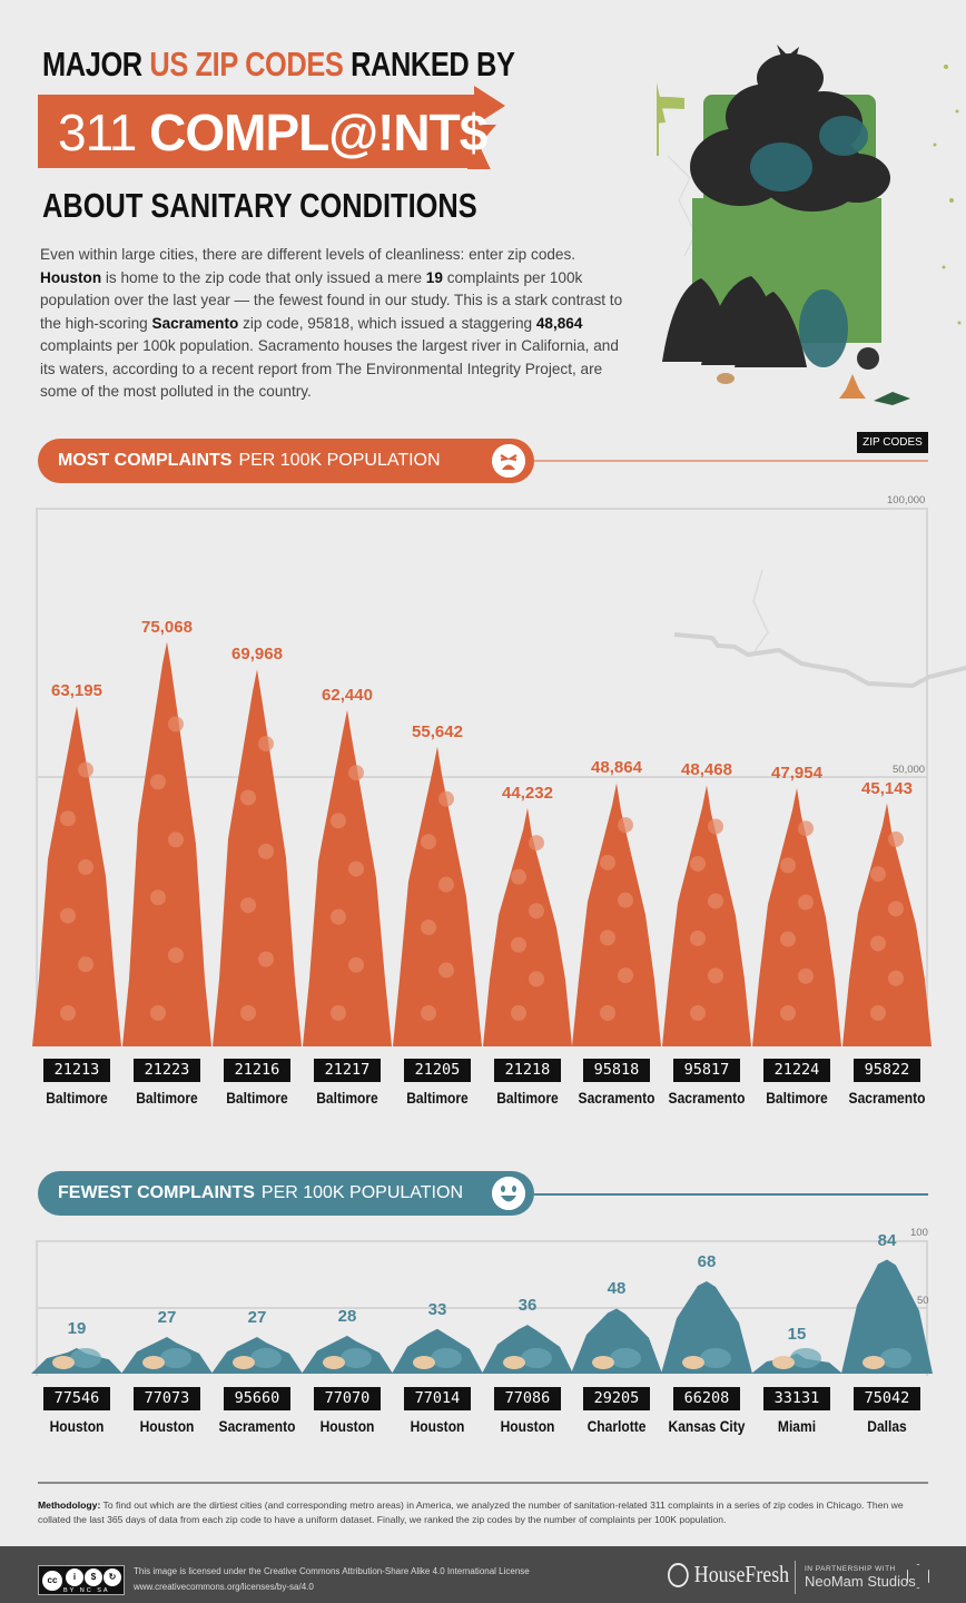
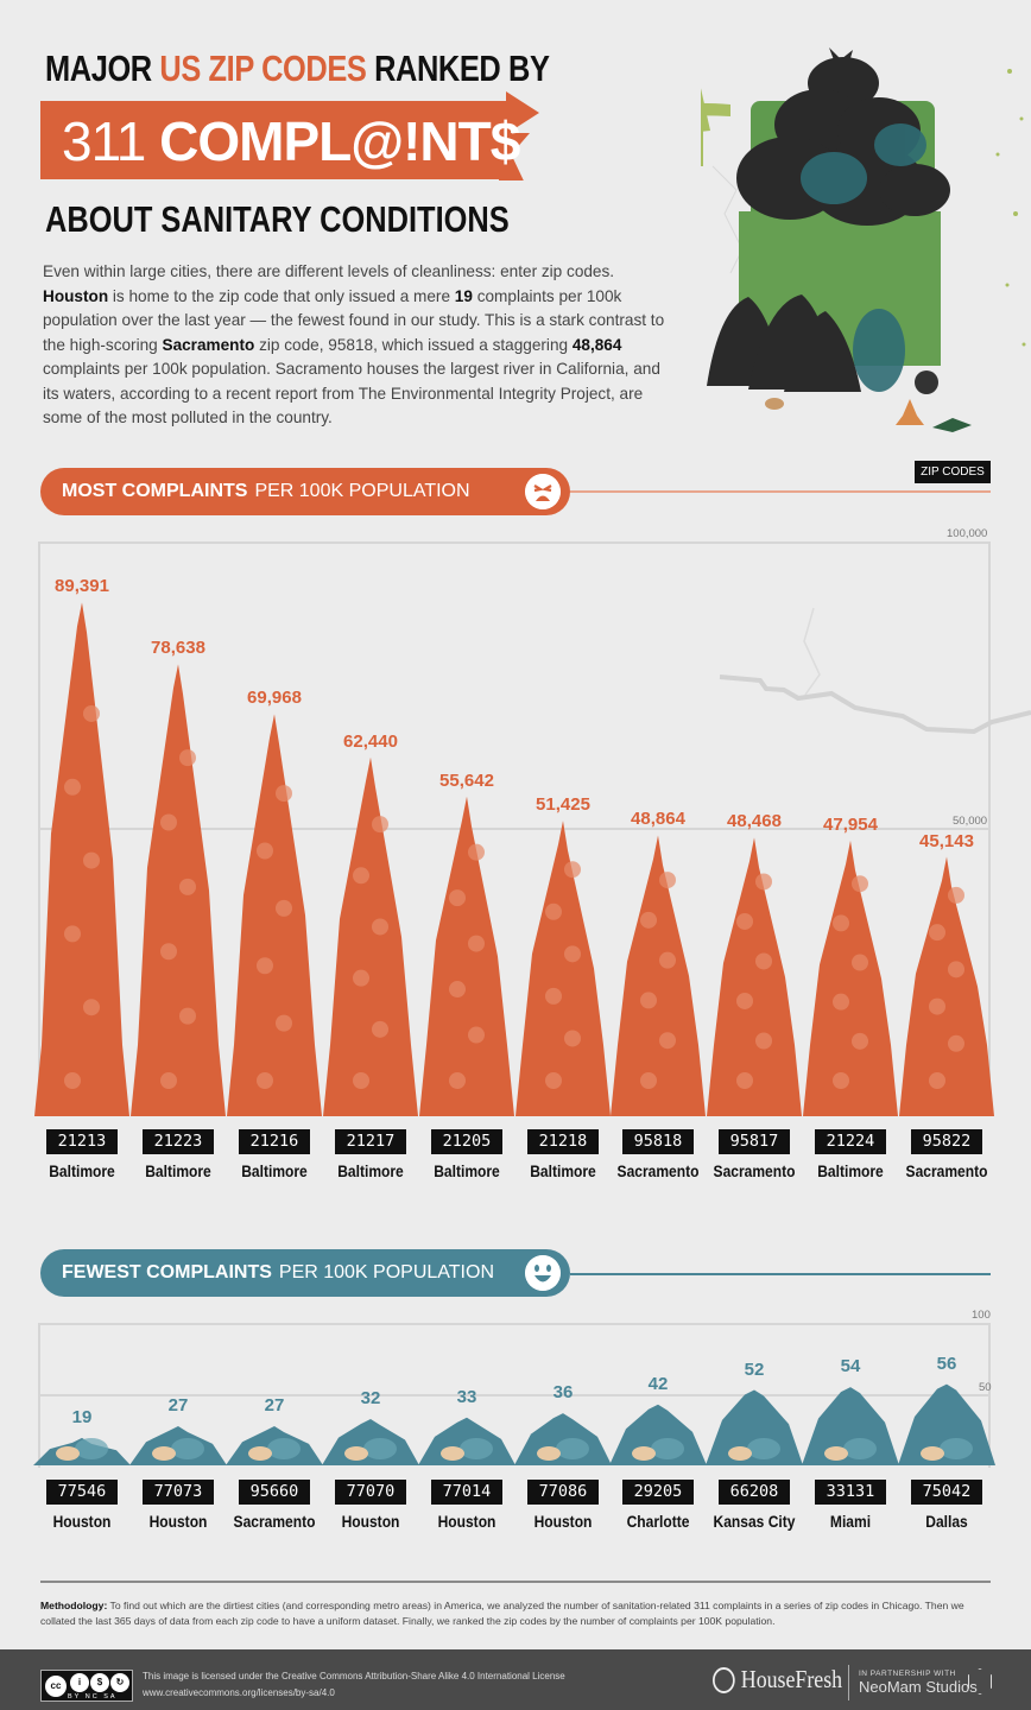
MOST COMPLAINTS PER 100K POPULATION/21213: 63,195 -> 89,391
MOST COMPLAINTS PER 100K POPULATION/21223: 75,068 -> 78,638
MOST COMPLAINTS PER 100K POPULATION/21218: 44,232 -> 51,425
FEWEST COMPLAINTS PER 100K POPULATION/77070: 28 -> 32
FEWEST COMPLAINTS PER 100K POPULATION/29205: 48 -> 42
FEWEST COMPLAINTS PER 100K POPULATION/66208: 68 -> 52
FEWEST COMPLAINTS PER 100K POPULATION/33131: 15 -> 54
FEWEST COMPLAINTS PER 100K POPULATION/75042: 84 -> 56
